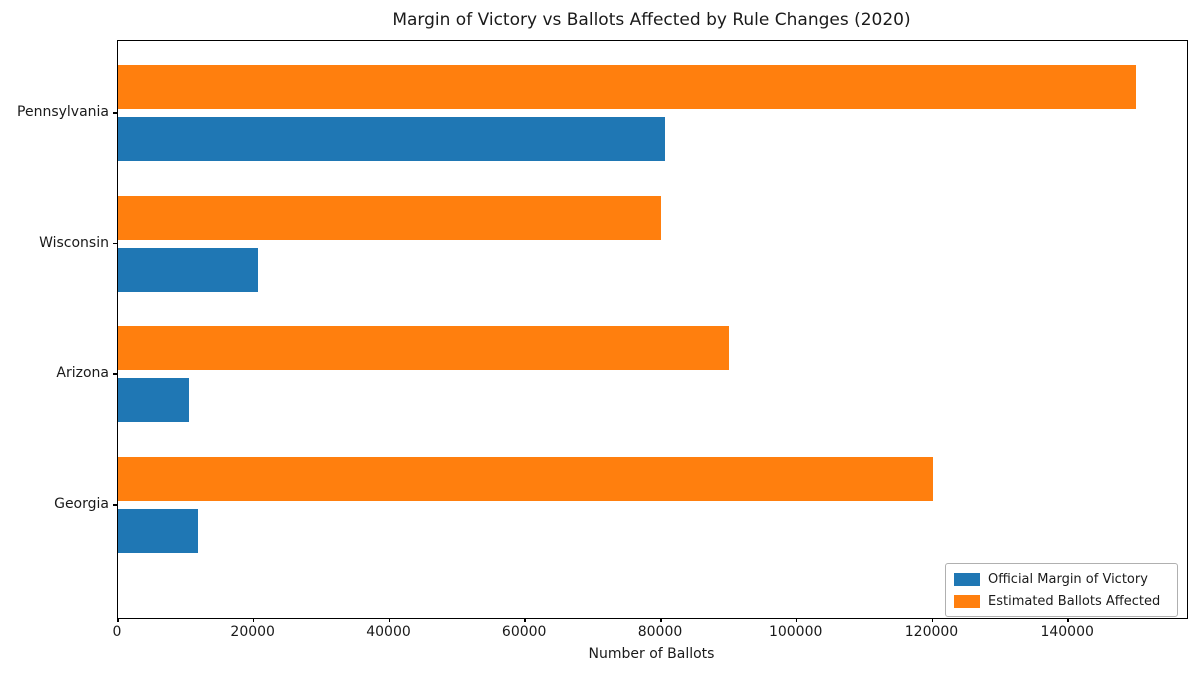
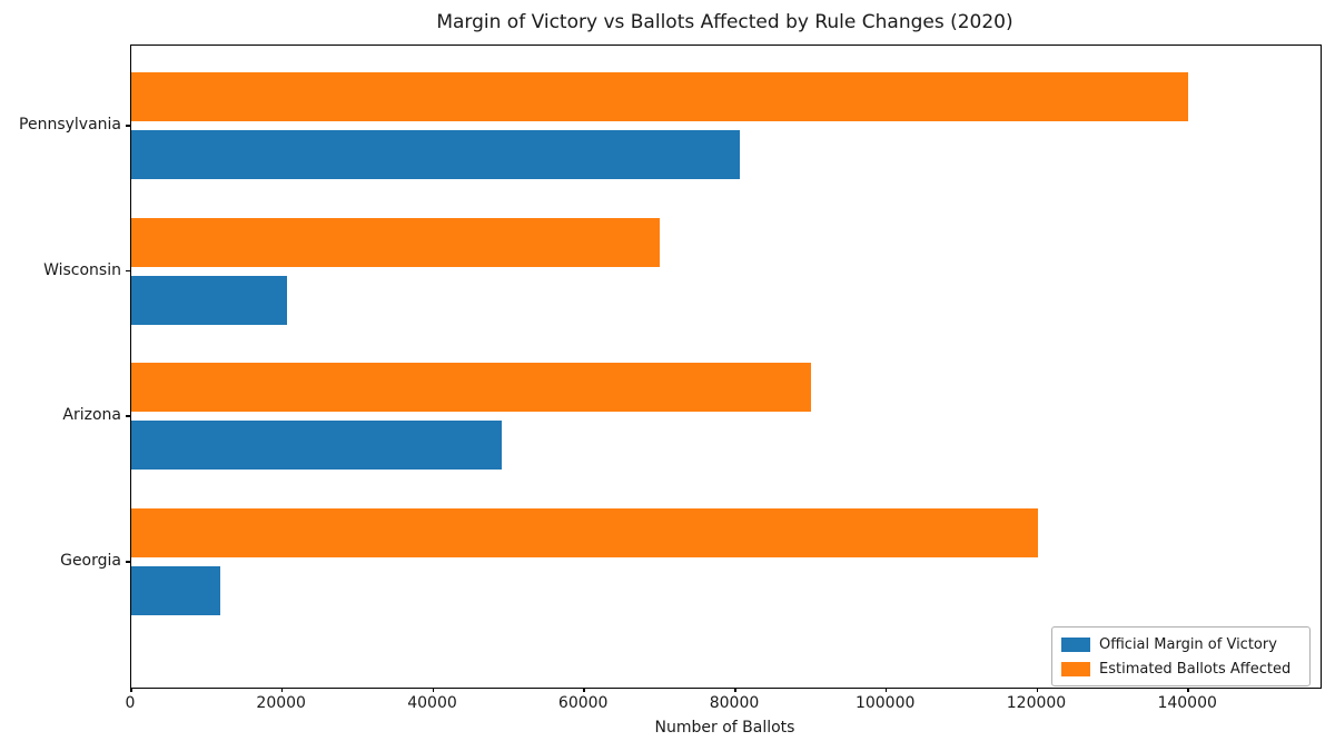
Estimated Ballots Affected/Pennsylvania: 150000 -> 140000
Estimated Ballots Affected/Wisconsin: 80000 -> 70000
Official Margin of Victory/Arizona: 10000 -> 49000
